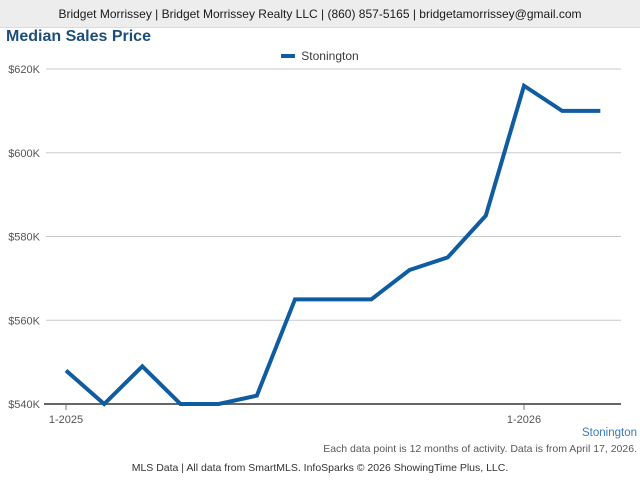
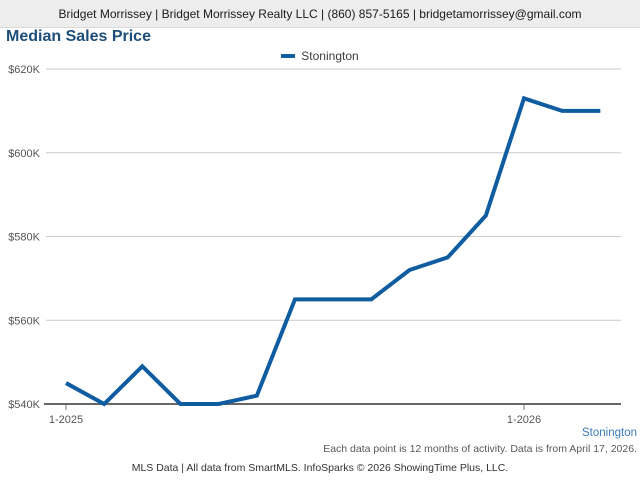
1-2025: $548K -> $545K
1-2026: $616K -> $613K
